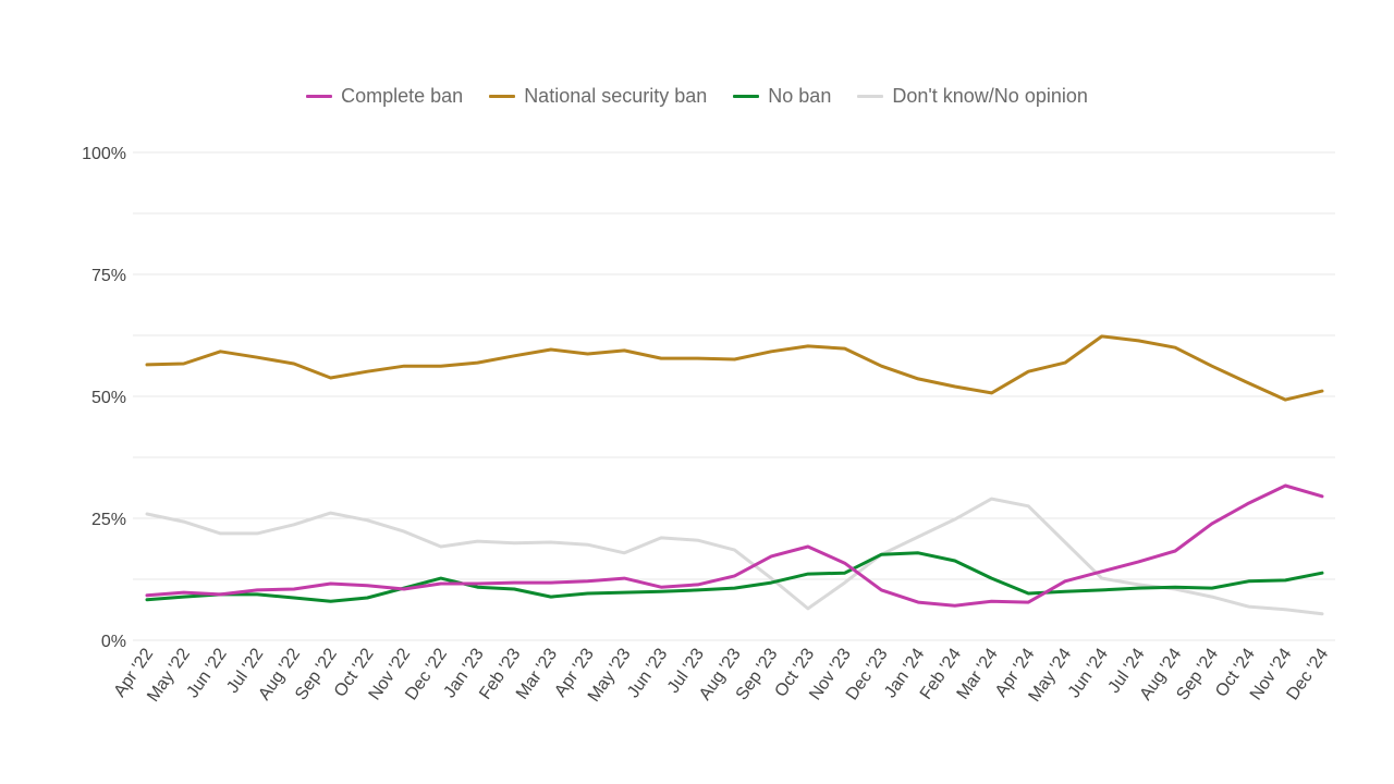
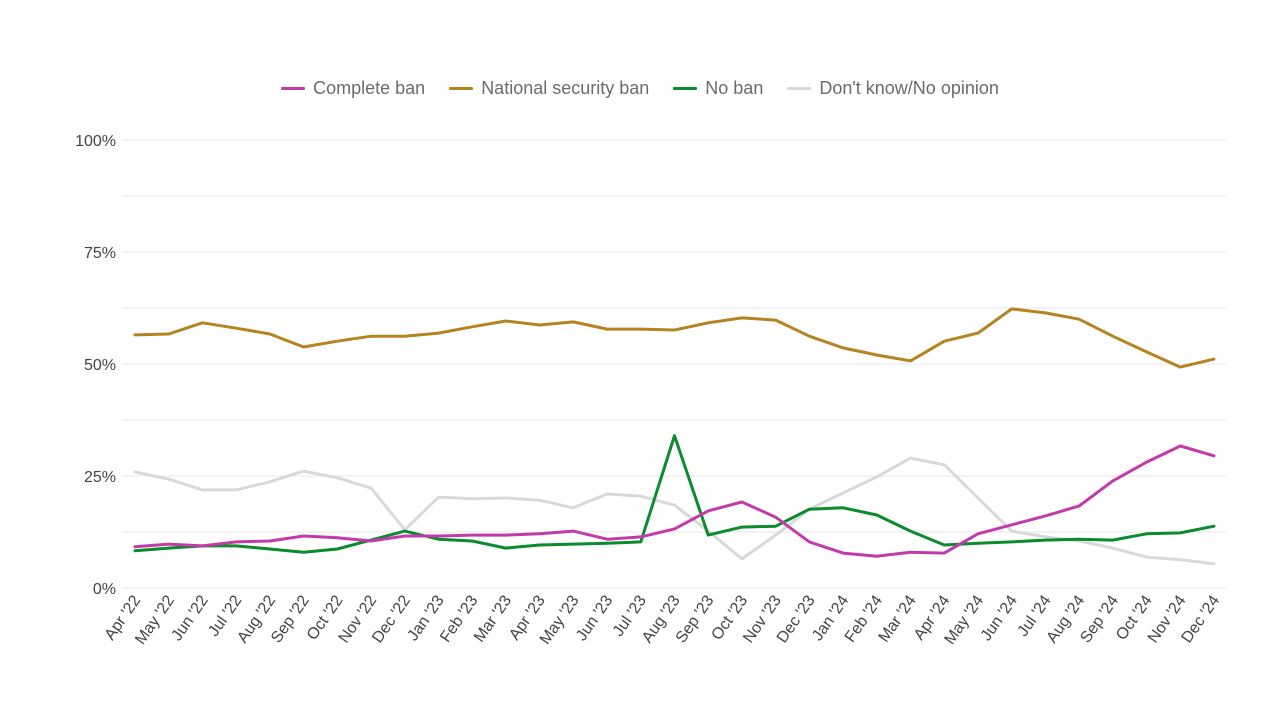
Don't know/No opinion/Dec '22: 19% -> 13%
No ban/Aug '23: 11% -> 34%
